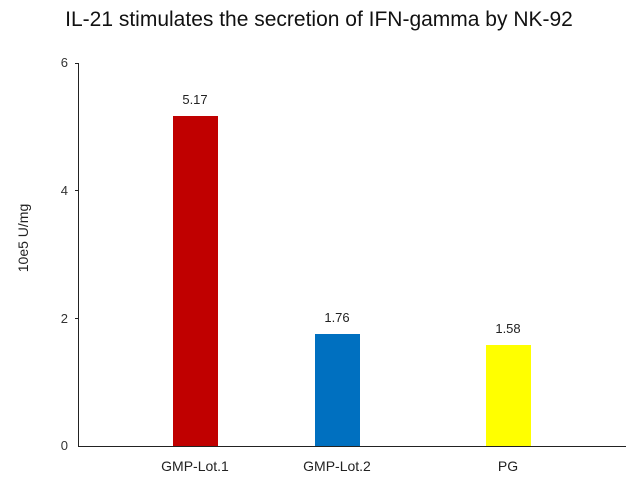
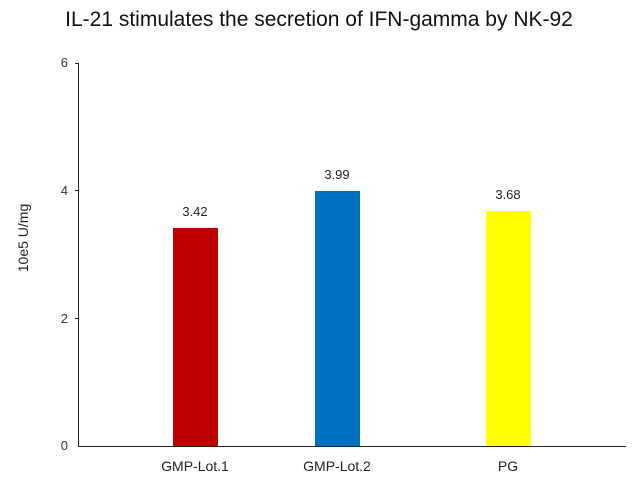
GMP-Lot.1: 5.17 -> 3.42
GMP-Lot.2: 1.76 -> 3.99
PG: 1.58 -> 3.68
